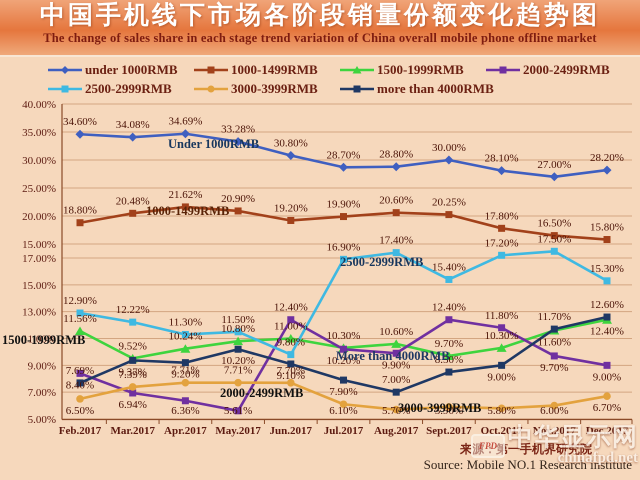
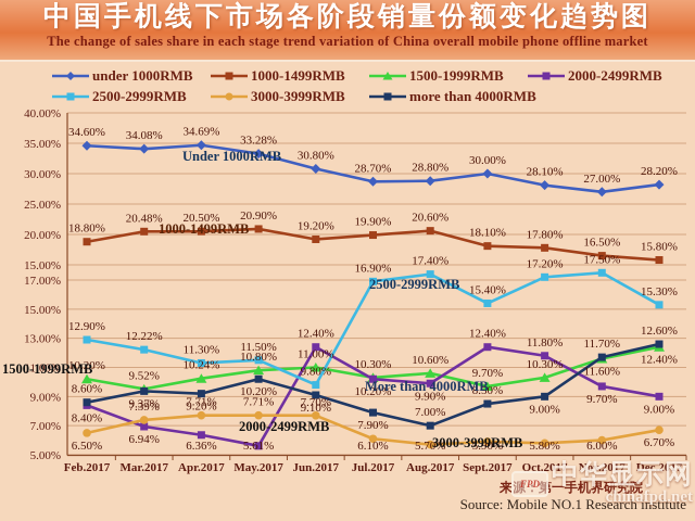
1500-1999RMB/Feb.2017: 11.56% -> 10.20%
more than 4000RMB/Feb.2017: 7.69% -> 8.60%
1000-1499RMB/Apr.2017: 21.62% -> 20.50%
1000-1499RMB/Sept.2017: 20.25% -> 18.10%
